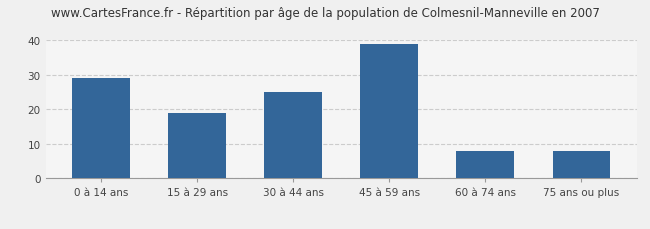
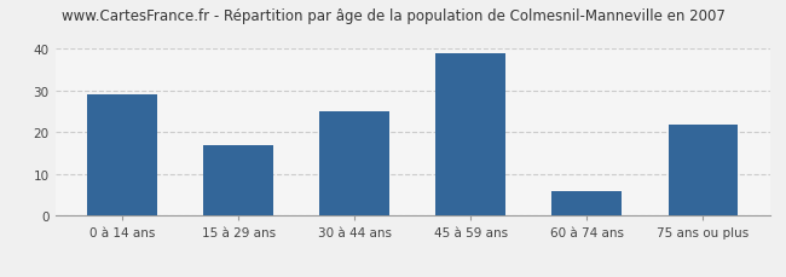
15 à 29 ans: 19 -> 17
60 à 74 ans: 8 -> 6
75 ans ou plus: 8 -> 22
